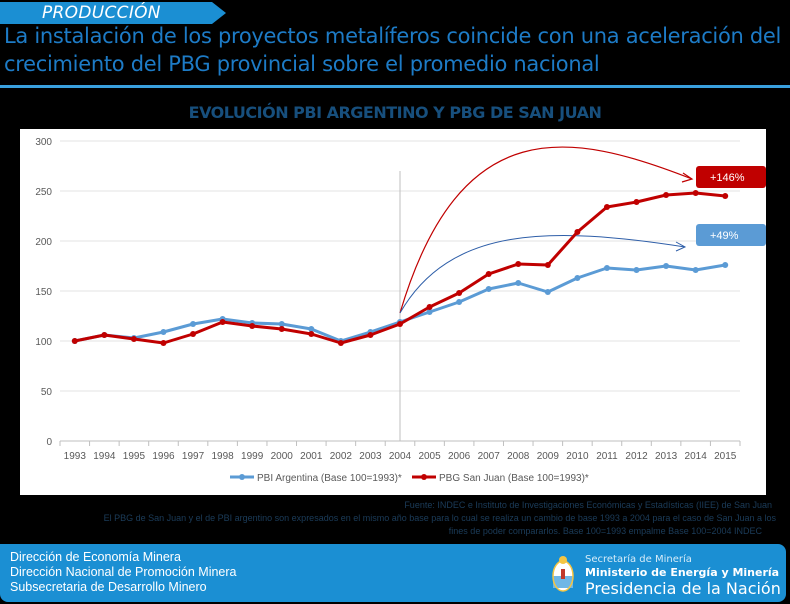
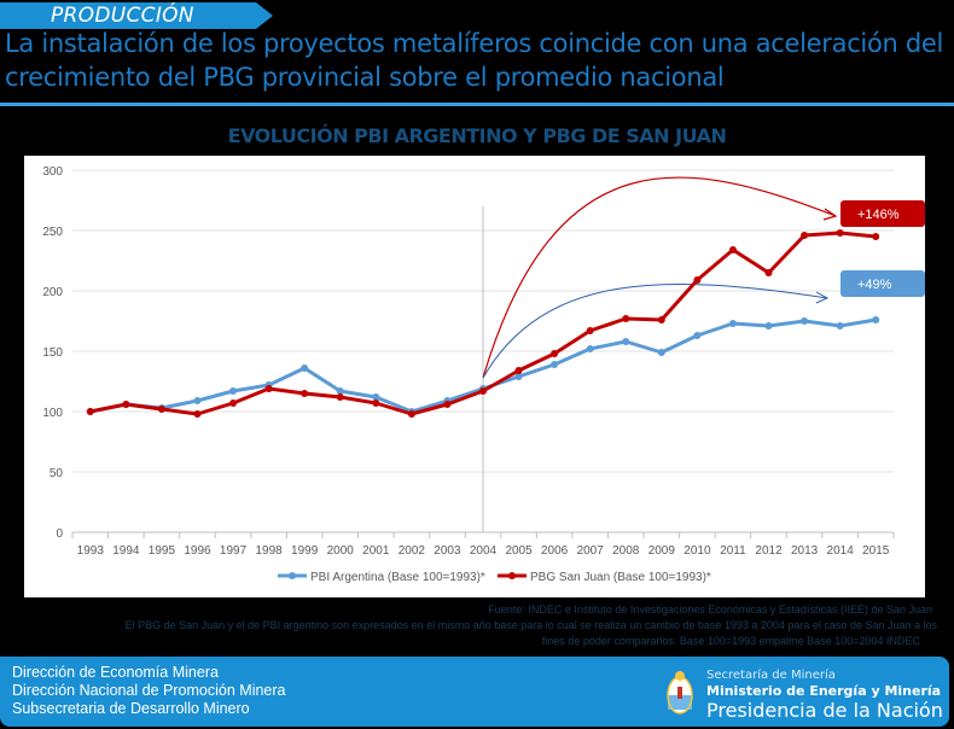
PBI Argentina (Base 100=1993)*/1999: 118 -> 136
PBG San Juan (Base 100=1993)*/2012: 239 -> 215
